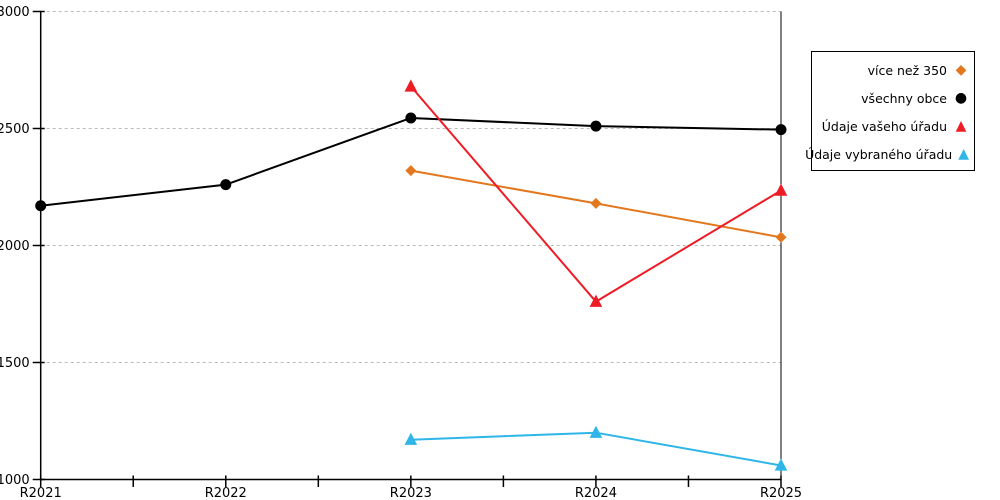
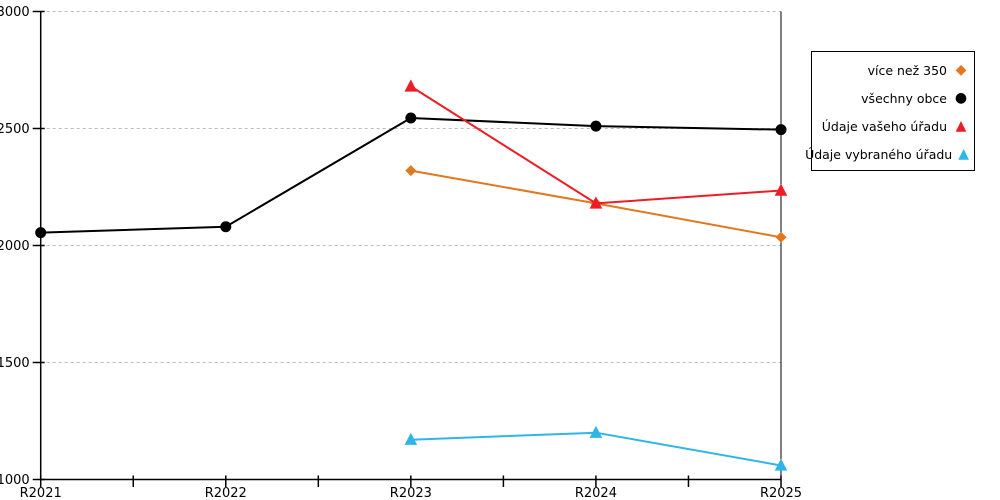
všechny obce/R2021: 2170 -> 2060
všechny obce/R2022: 2260 -> 2080
Údaje vašeho úřadu/R2024: 1760 -> 2180
